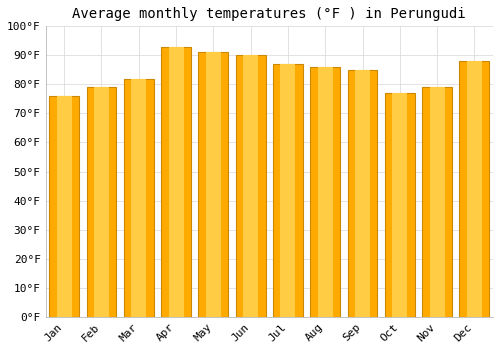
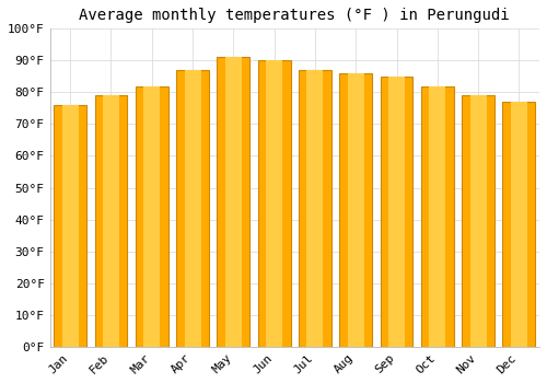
Apr: 93°F -> 87°F
Oct: 77°F -> 82°F
Dec: 88°F -> 77°F
